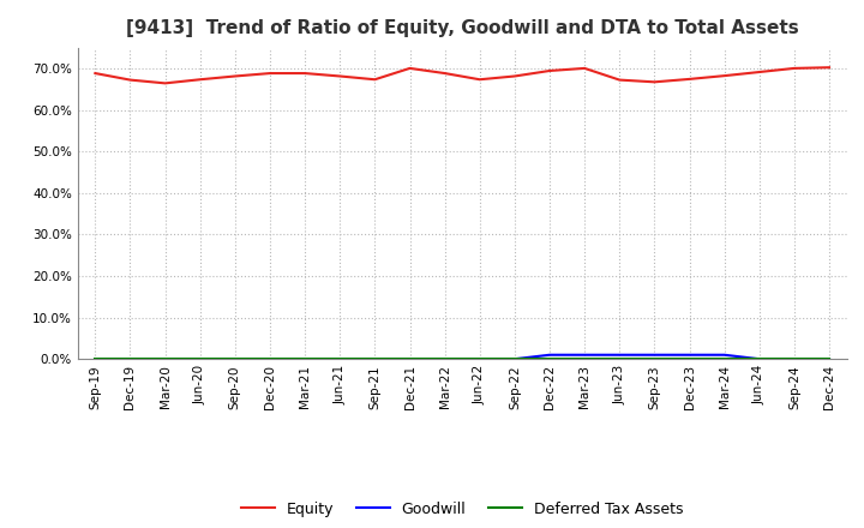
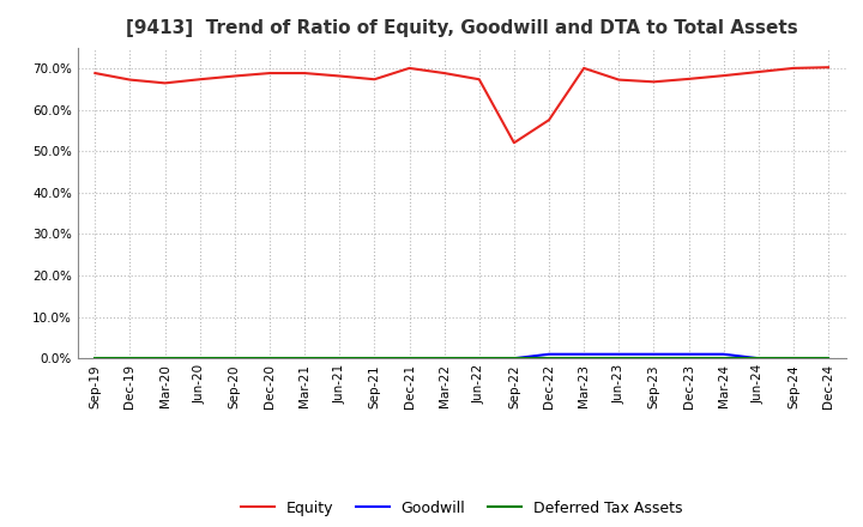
Equity/Sep-22: 68.1% -> 52.0%
Equity/Dec-22: 69.4% -> 57.5%
